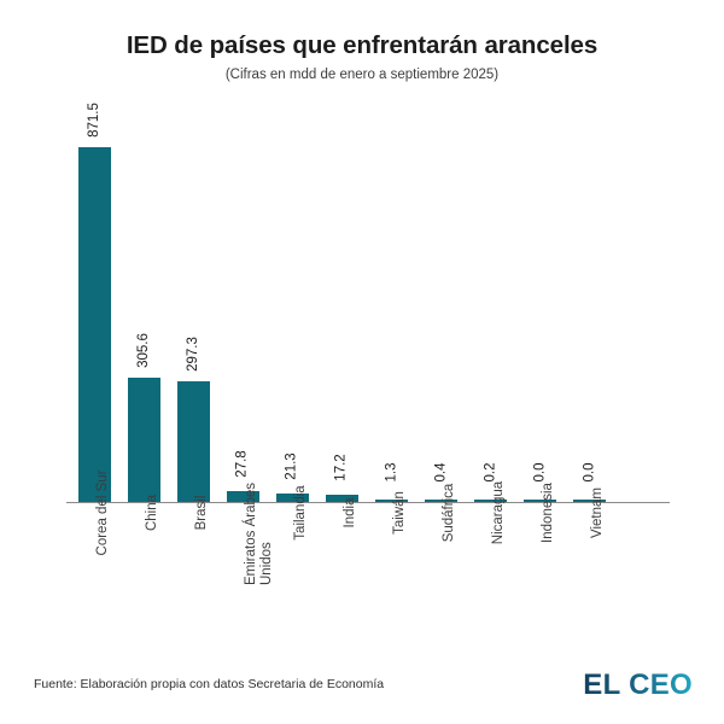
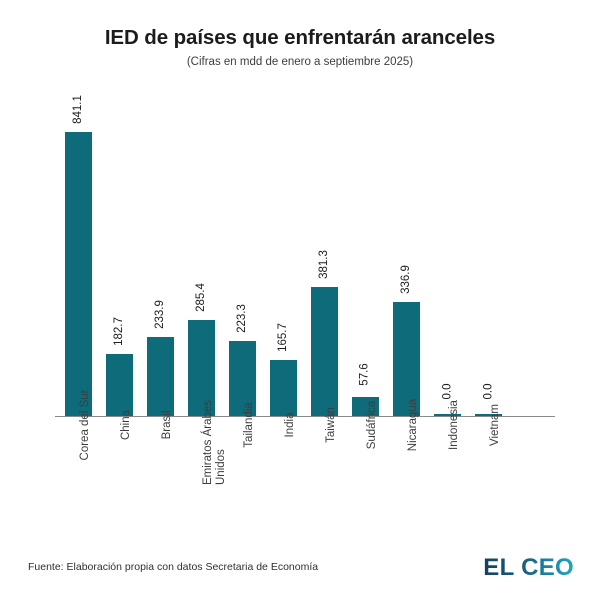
Corea del Sur: 871.5 -> 841.1
China: 305.6 -> 182.7
Brasil: 297.3 -> 233.9
Emiratos Árabes Unidos: 27.8 -> 285.4
Tailandia: 21.3 -> 223.3
India: 17.2 -> 165.7
Taiwán: 1.3 -> 381.3
Sudáfrica: 0.4 -> 57.6
Nicaragua: 0.2 -> 336.9
